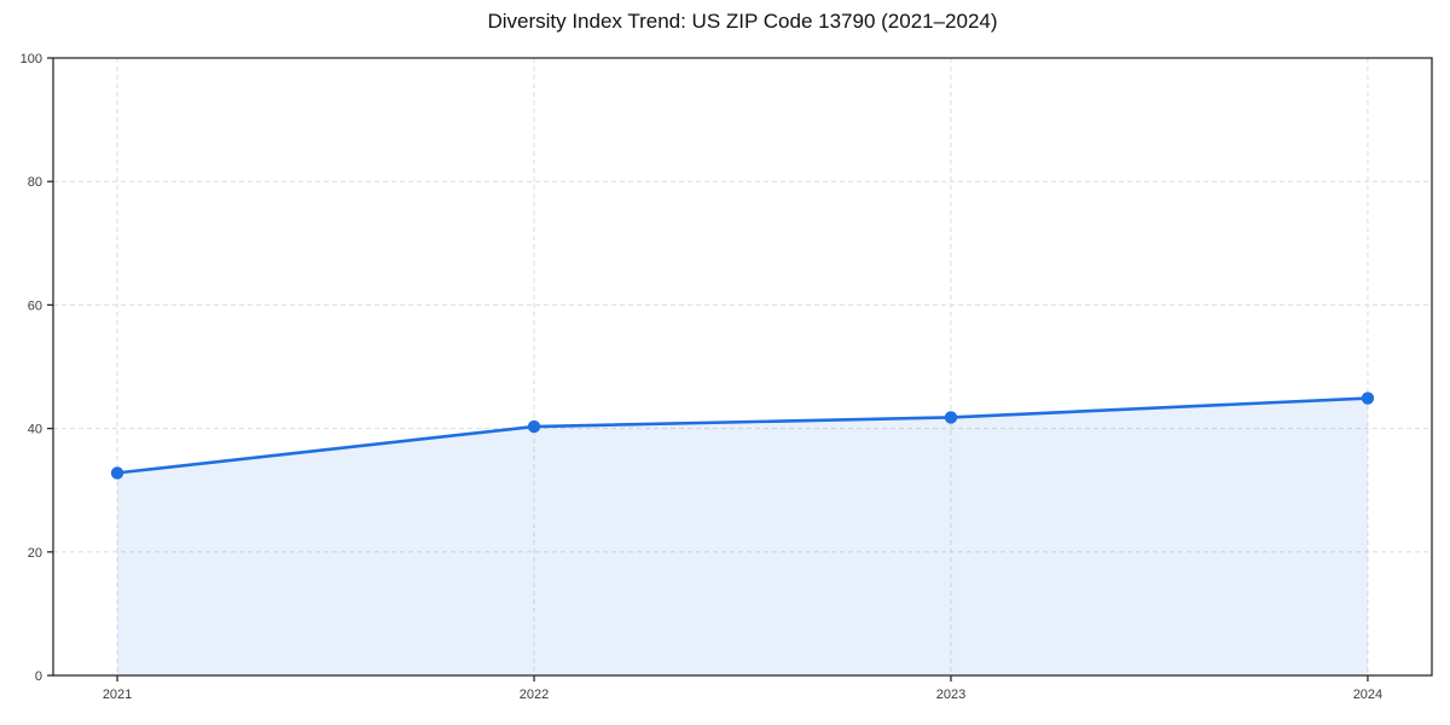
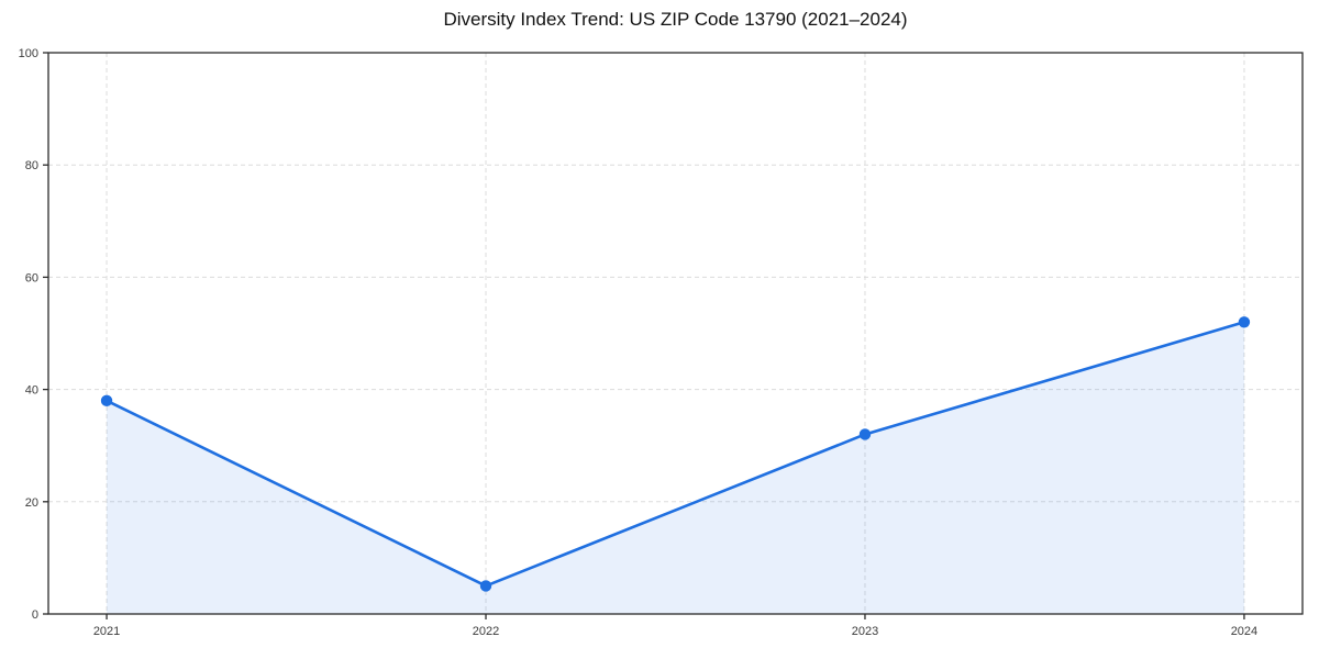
2021: 33 -> 38
2022: 40 -> 5
2023: 42 -> 32
2024: 45 -> 52
